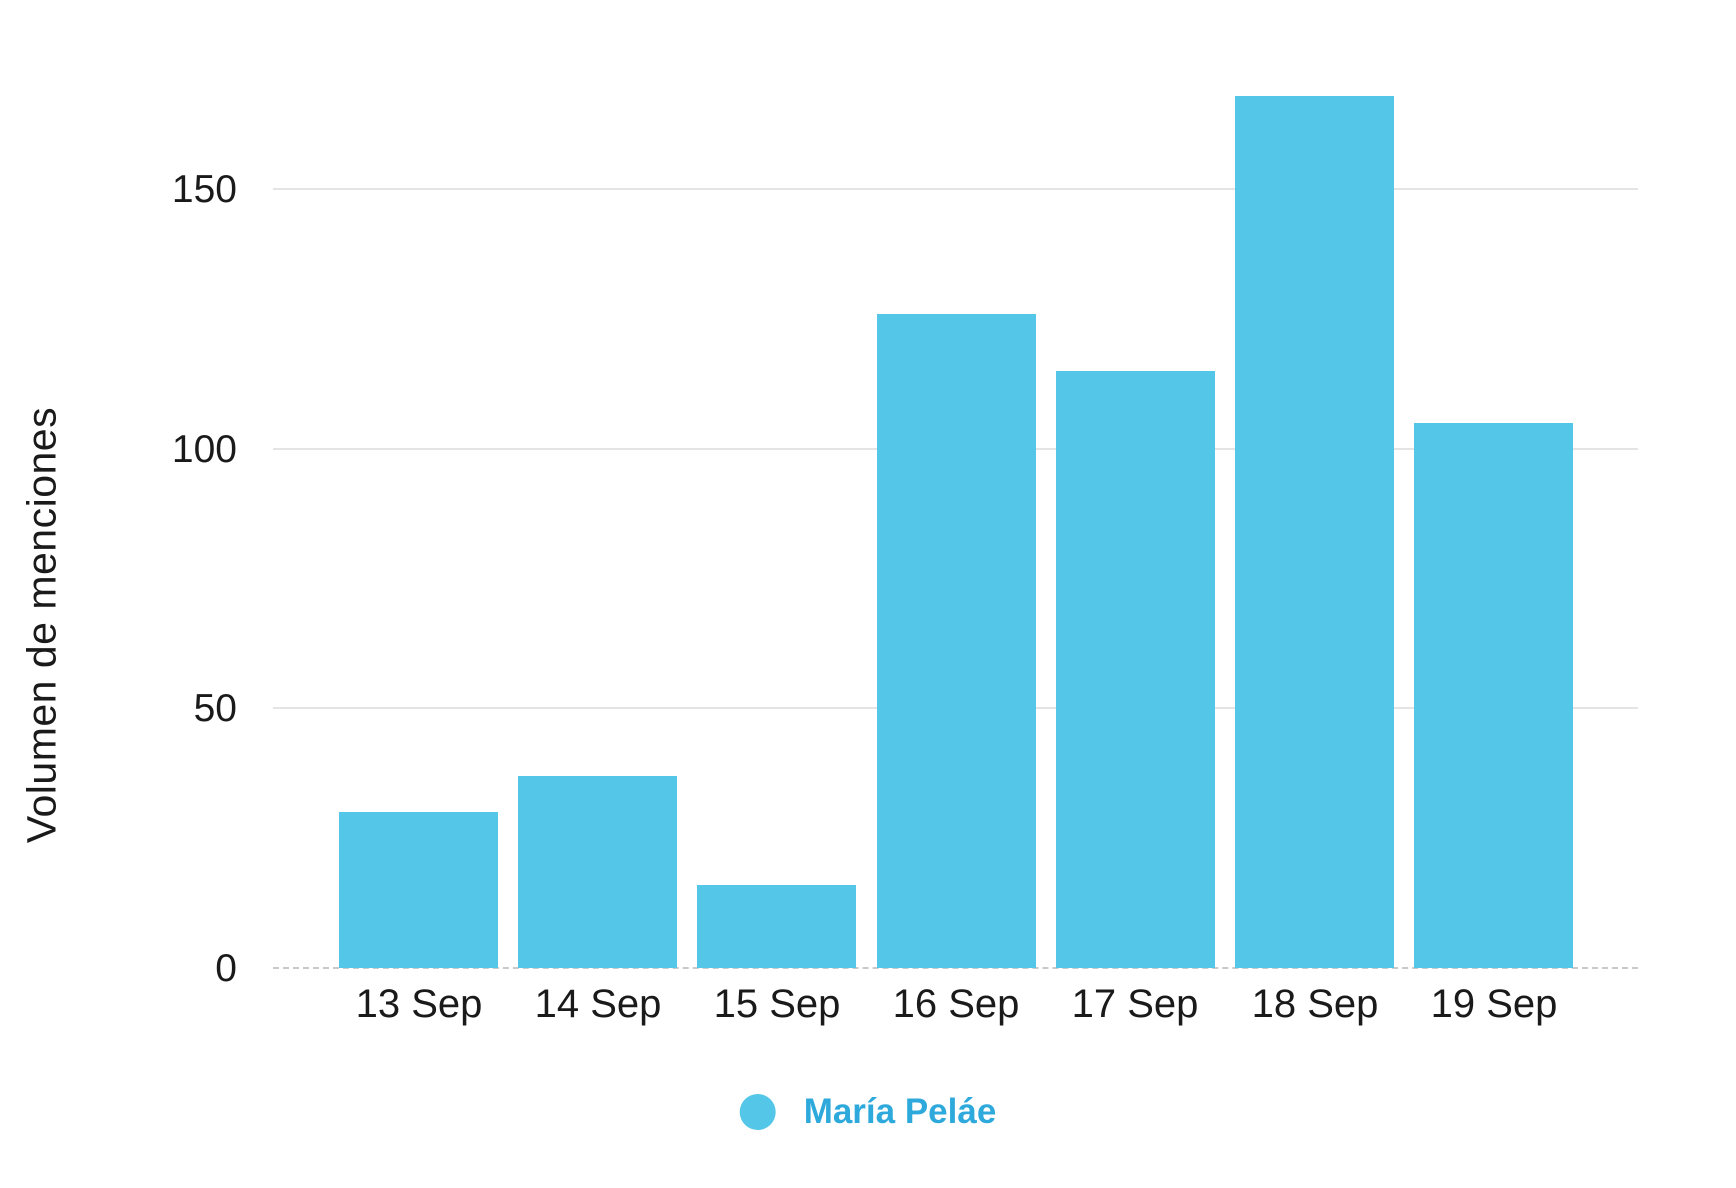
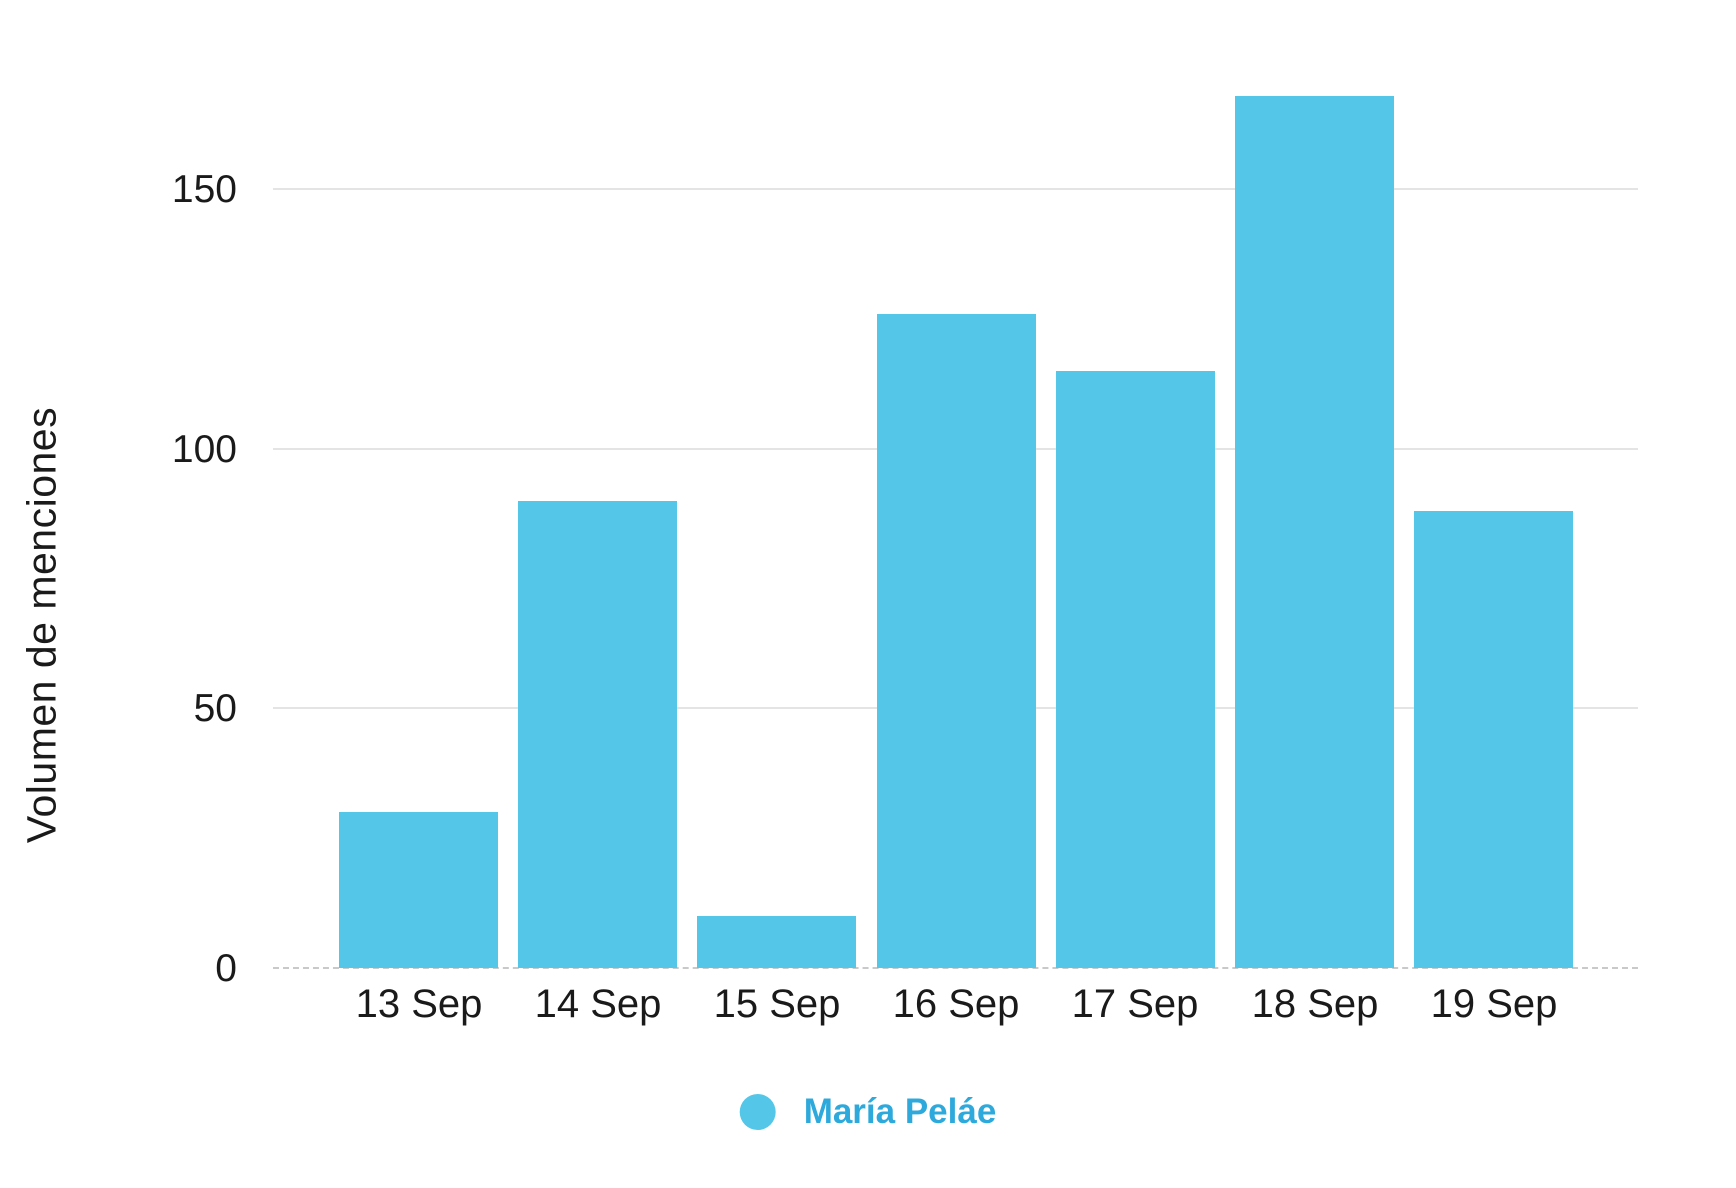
14 Sep: 37 -> 90
15 Sep: 16 -> 10
19 Sep: 105 -> 88
